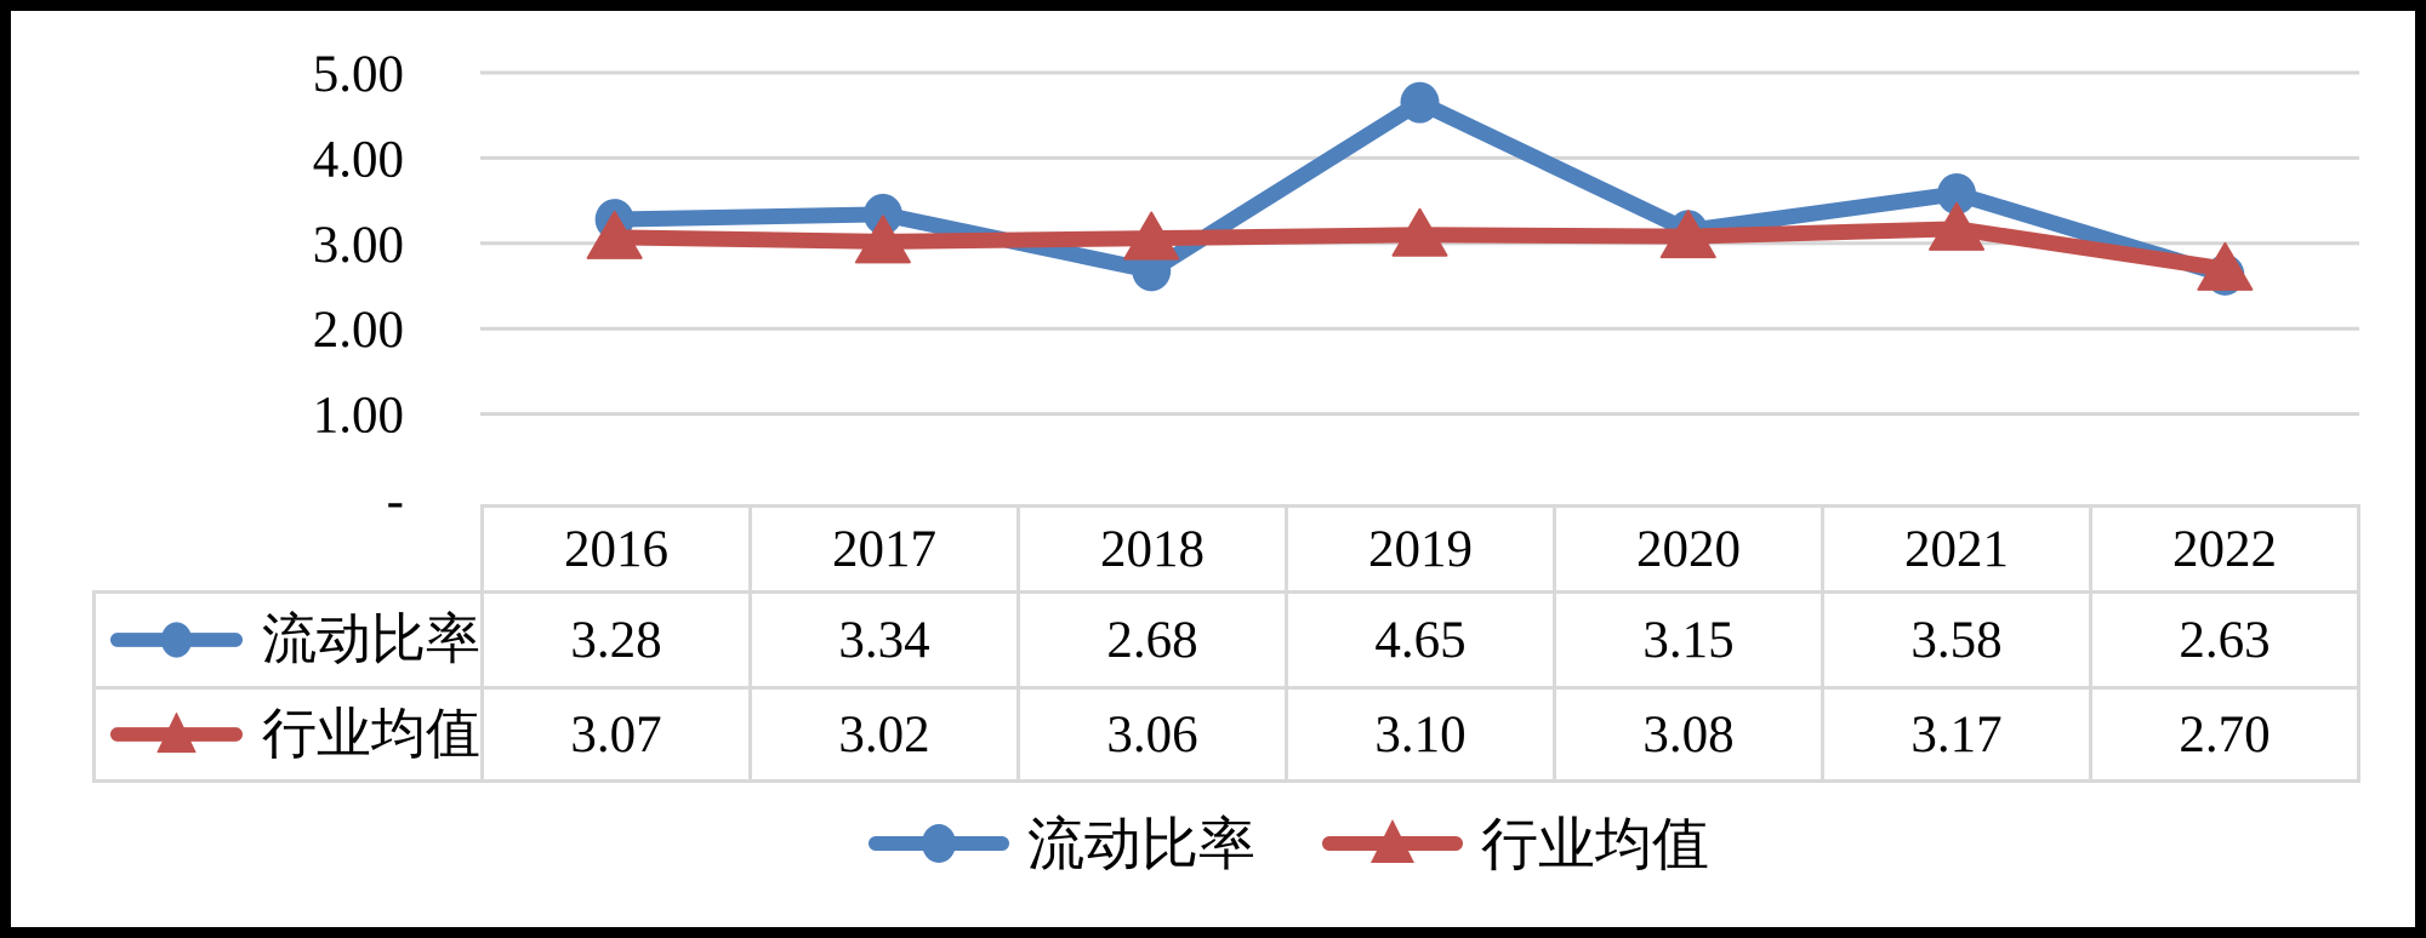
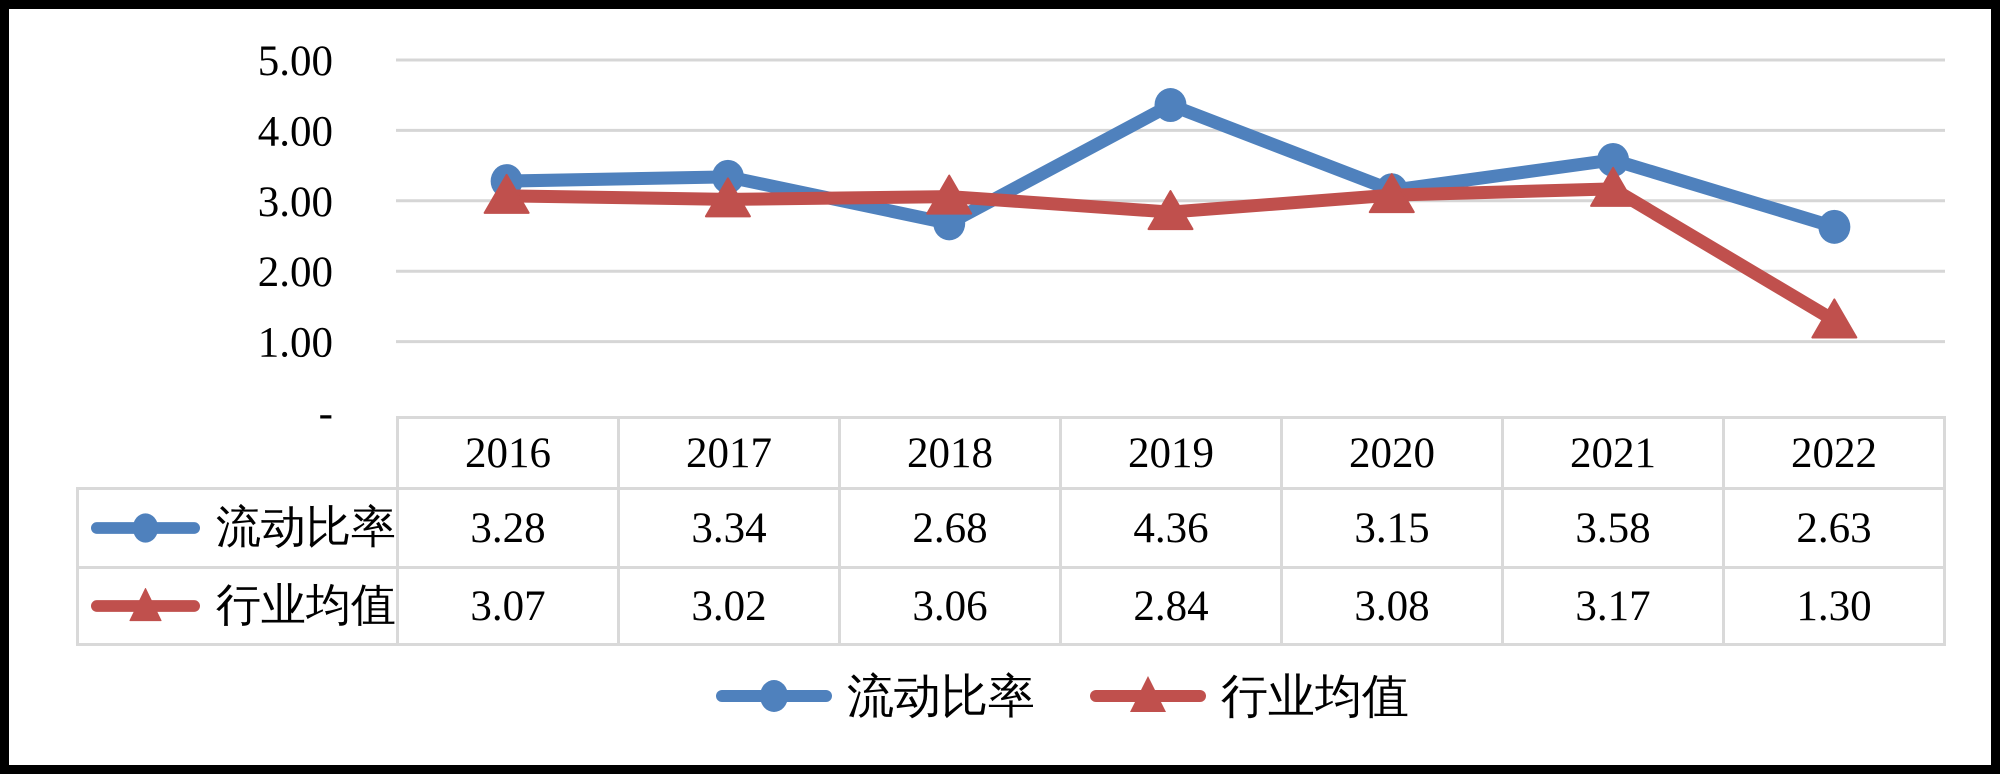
流动比率/2019: 4.65 -> 4.36
行业均值/2019: 3.10 -> 2.84
行业均值/2022: 2.70 -> 1.30
